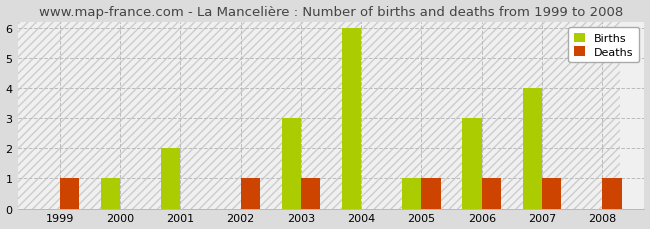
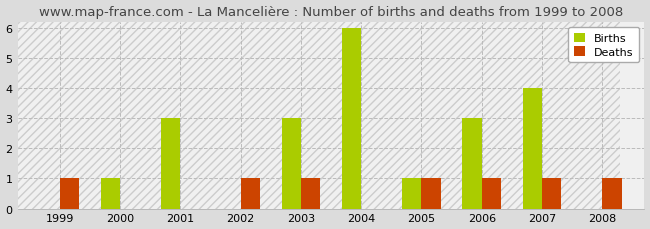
Births/2001: 2 -> 3
